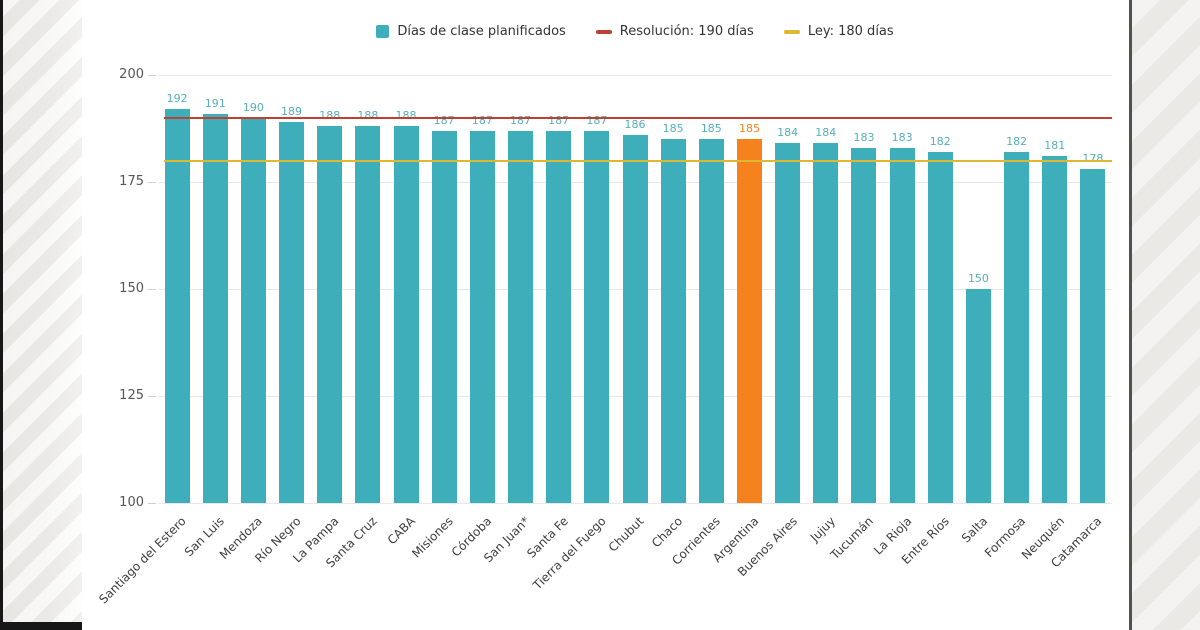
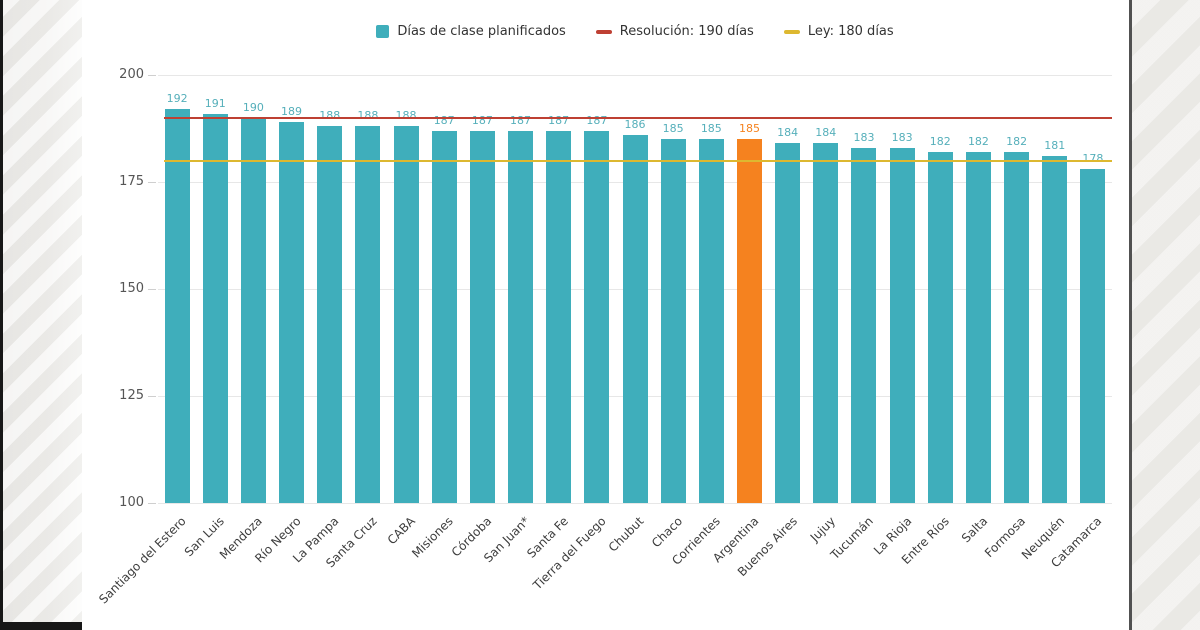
Salta: 150 -> 182
